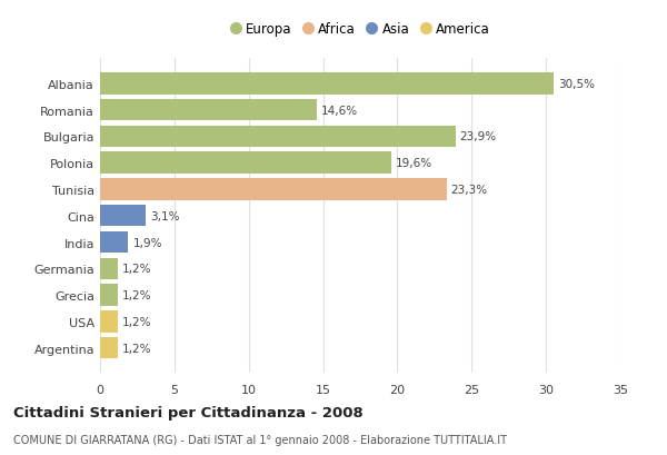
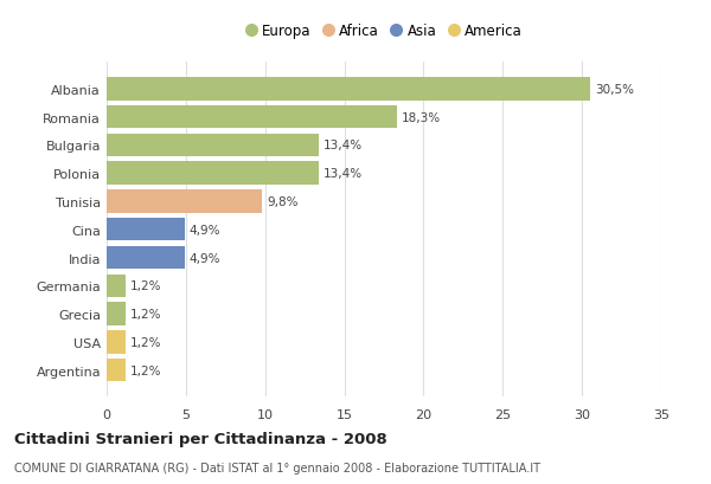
Romania: 14,6% -> 18,3%
Bulgaria: 23,9% -> 13,4%
Polonia: 19,6% -> 13,4%
Tunisia: 23,3% -> 9,8%
Cina: 3,1% -> 4,9%
India: 1,9% -> 4,9%
